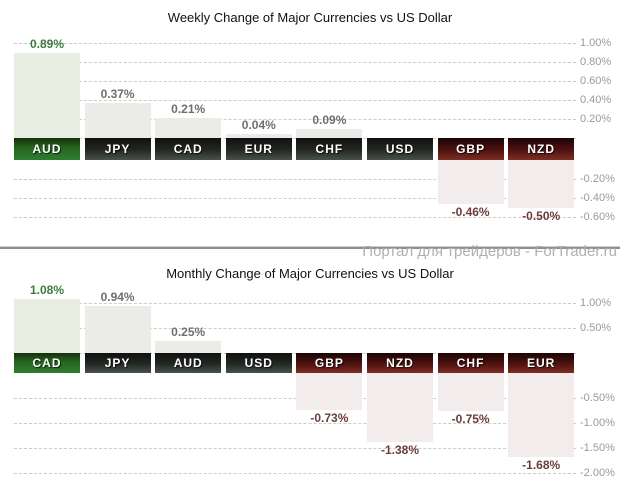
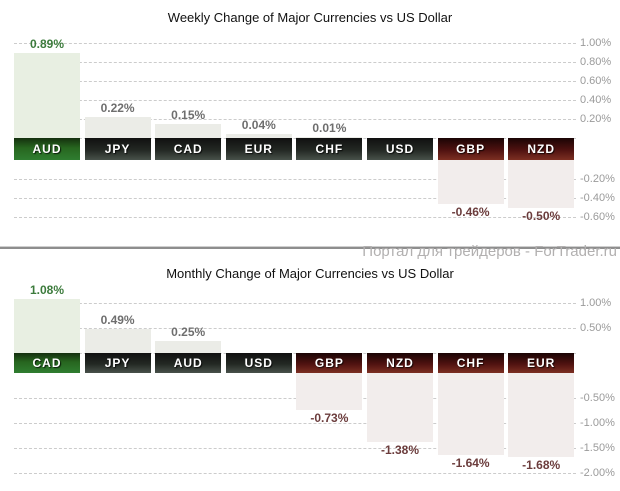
Weekly Change of Major Currencies vs US Dollar/JPY: 0.37% -> 0.22%
Weekly Change of Major Currencies vs US Dollar/CAD: 0.21% -> 0.15%
Weekly Change of Major Currencies vs US Dollar/CHF: 0.09% -> 0.01%
Monthly Change of Major Currencies vs US Dollar/JPY: 0.94% -> 0.49%
Monthly Change of Major Currencies vs US Dollar/CHF: -0.75% -> -1.64%
